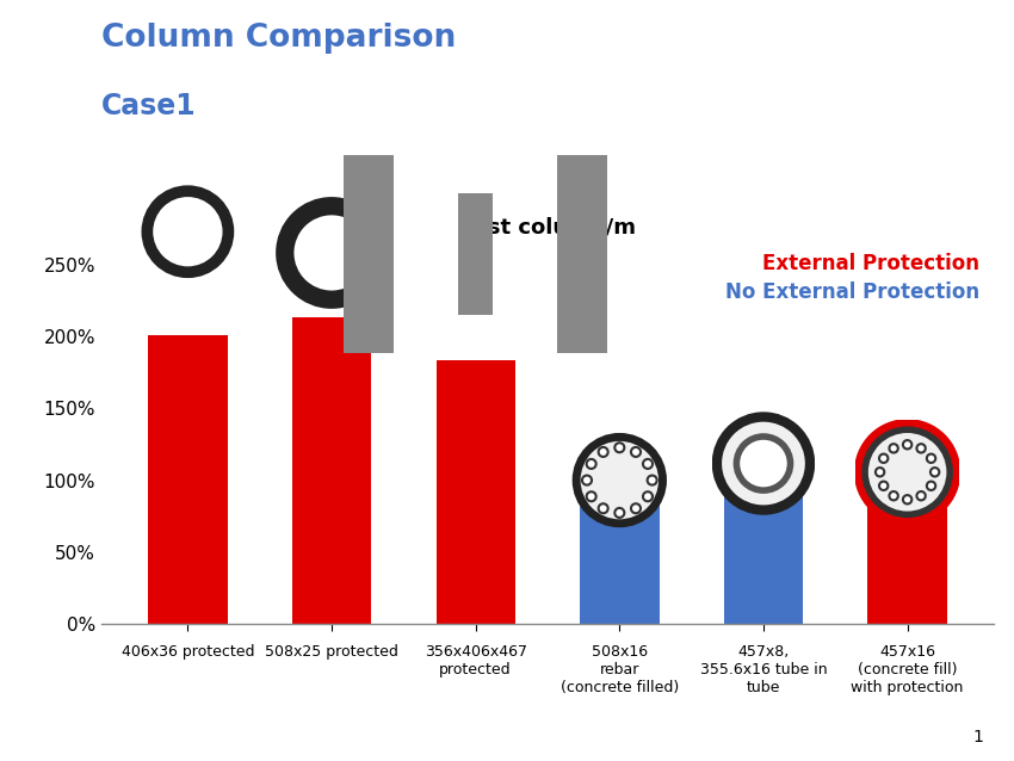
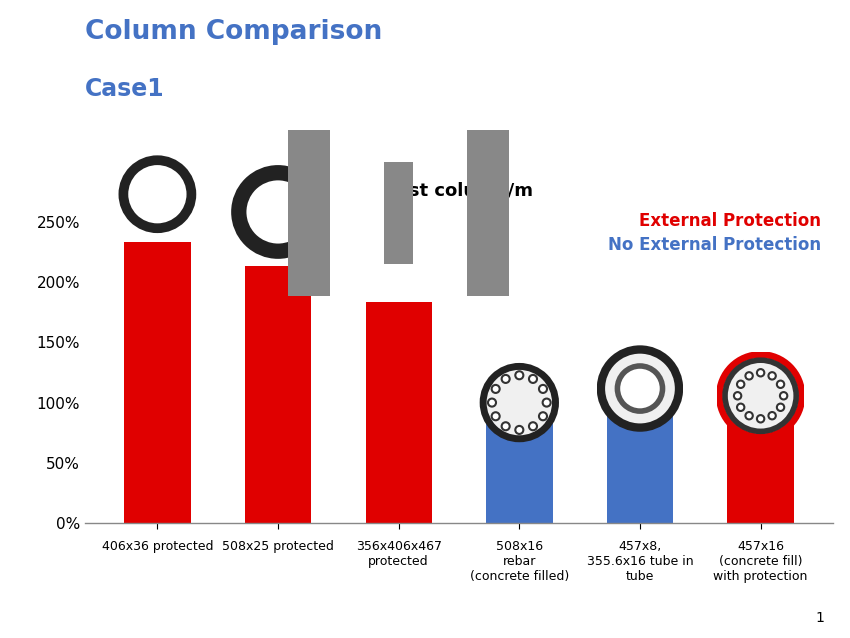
406x36 protected: 201% -> 233%
